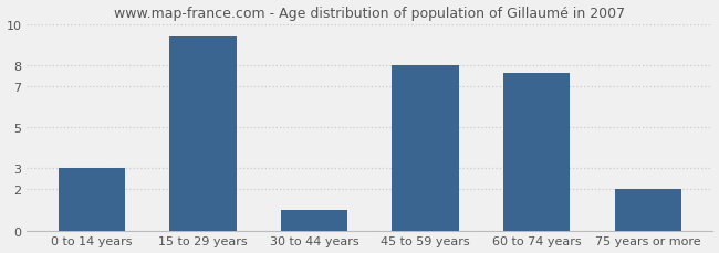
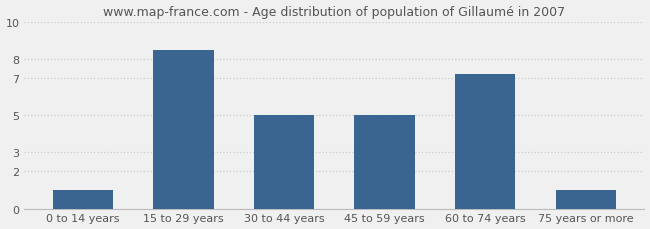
0 to 14 years: 3.0 -> 1.0
15 to 29 years: 9.4 -> 8.5
30 to 44 years: 1.0 -> 5.0
45 to 59 years: 8.0 -> 5.0
60 to 74 years: 7.6 -> 7.2
75 years or more: 2.0 -> 1.0
